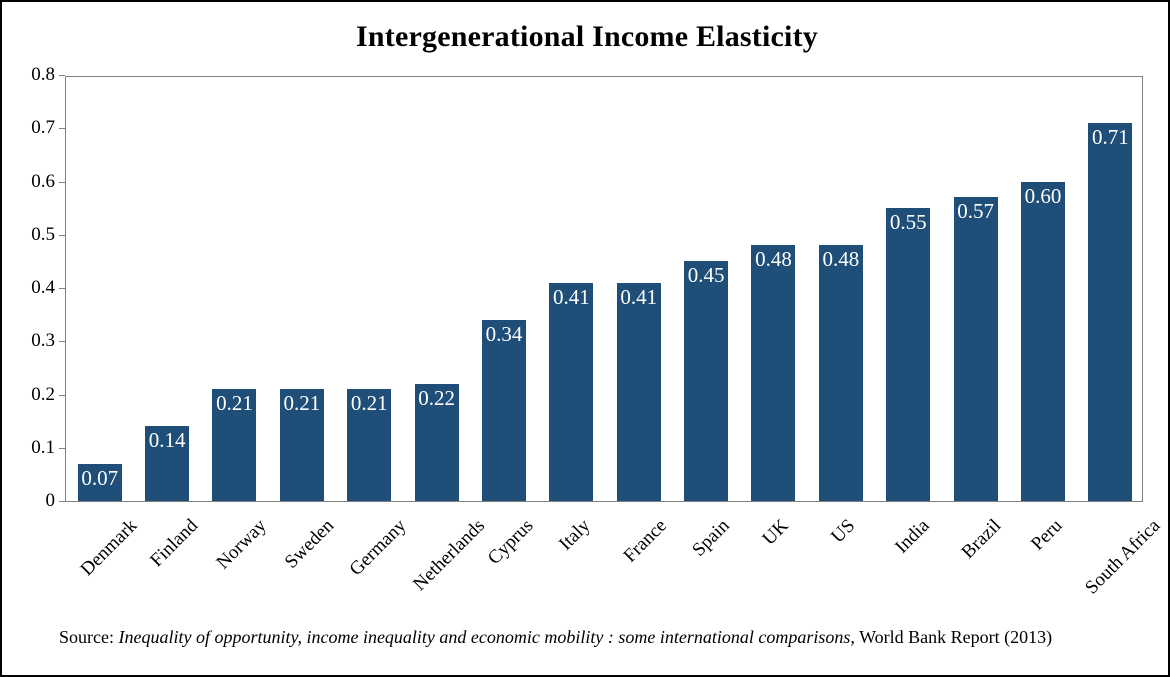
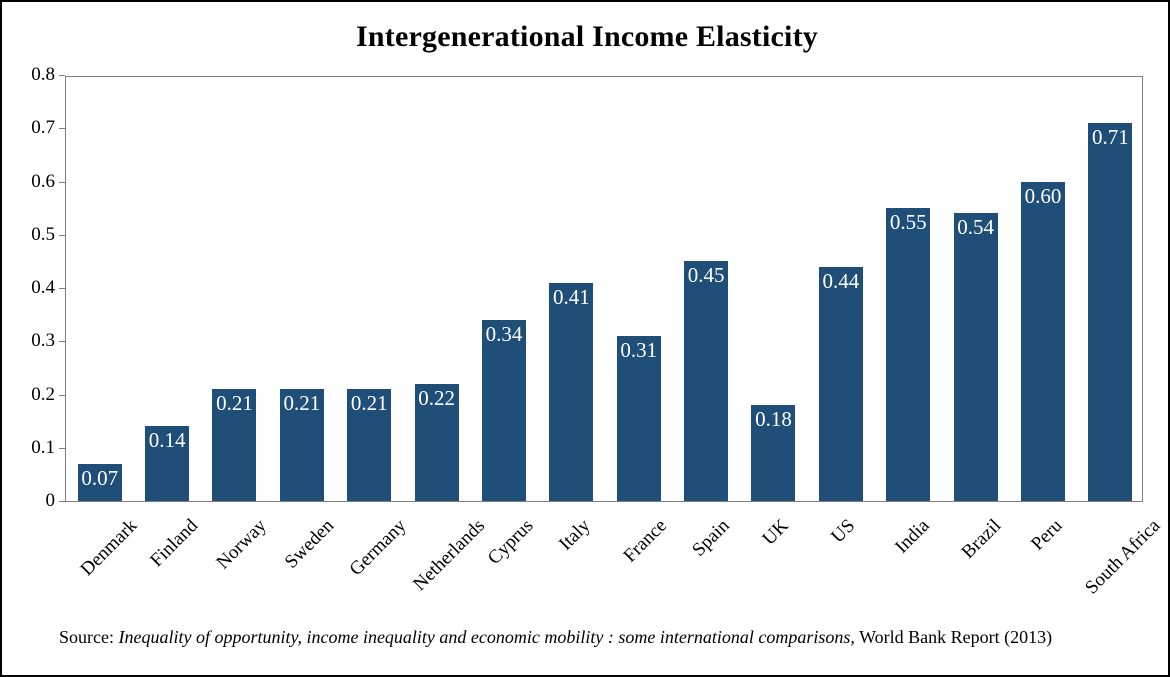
France: 0.41 -> 0.31
UK: 0.48 -> 0.18
US: 0.48 -> 0.44
Brazil: 0.57 -> 0.54
